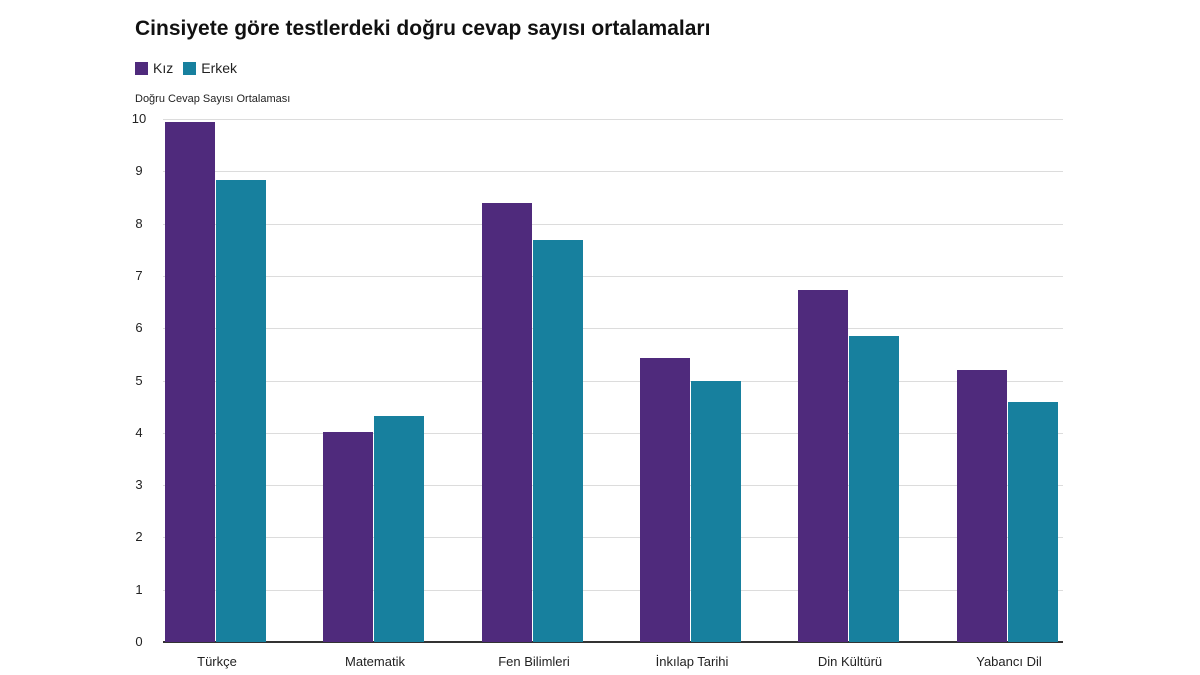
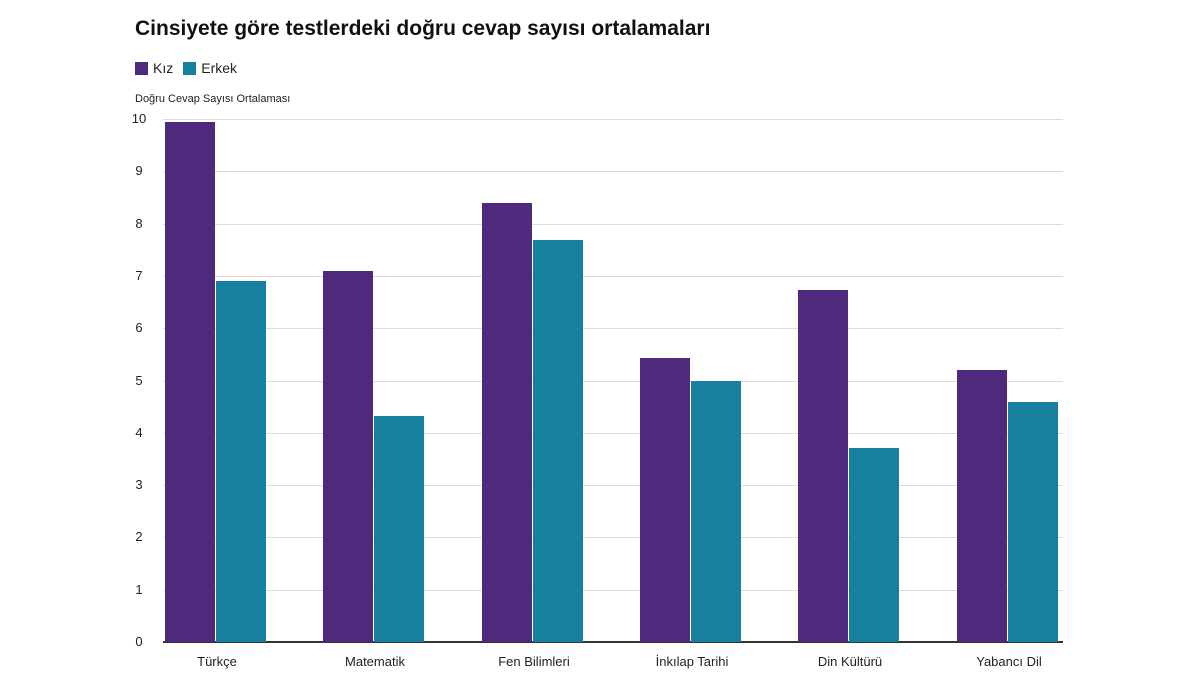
Erkek/Türkçe: 8.8 -> 6.9
Kız/Matematik: 4.0 -> 7.1
Erkek/Din Kültürü: 5.8 -> 3.7
